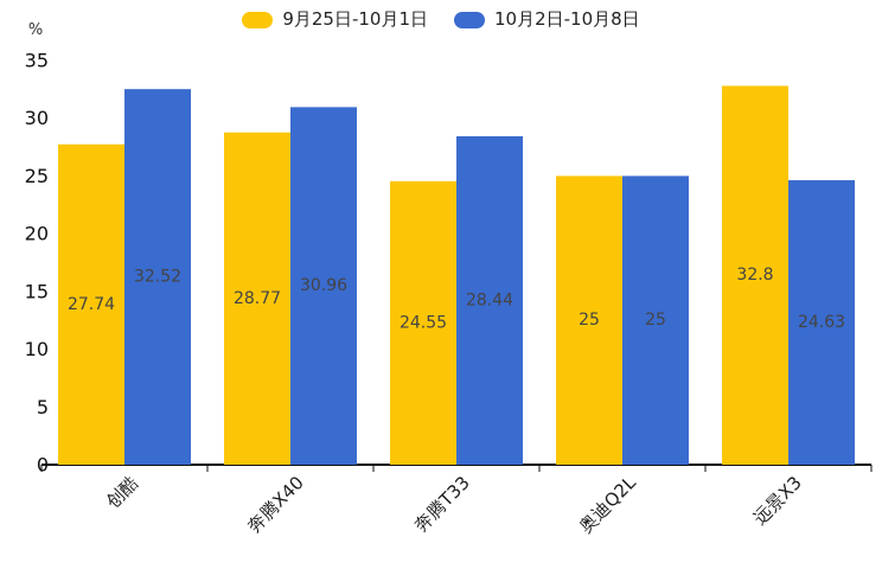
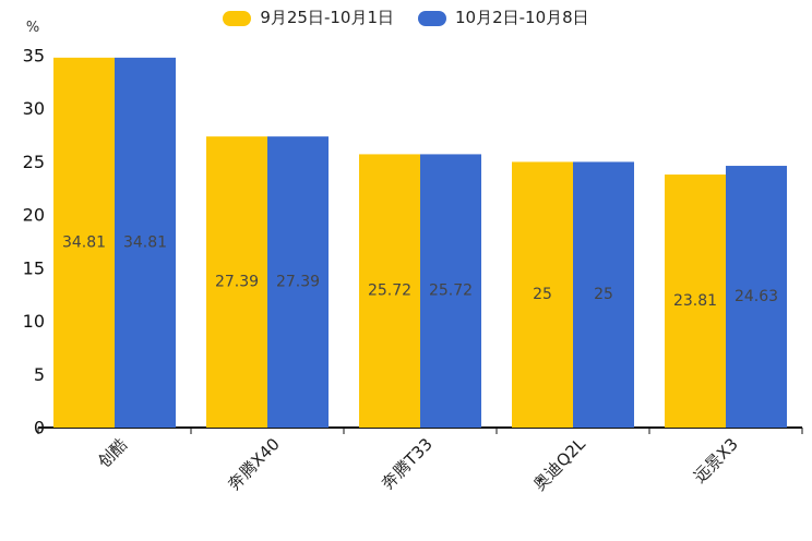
9月25日-10月1日/创酷: 27.74 -> 34.81
10月2日-10月8日/创酷: 32.52 -> 34.81
9月25日-10月1日/奔腾X40: 28.77 -> 27.39
10月2日-10月8日/奔腾X40: 30.96 -> 27.39
9月25日-10月1日/奔腾T33: 24.55 -> 25.72
10月2日-10月8日/奔腾T33: 28.44 -> 25.72
9月25日-10月1日/远景X3: 32.8 -> 23.81
